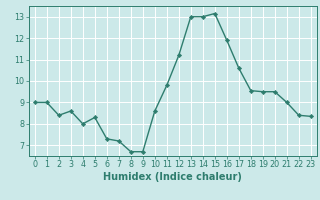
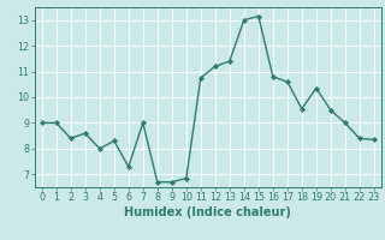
7: 7.20 -> 9.00
10: 8.60 -> 6.85
11: 9.80 -> 10.75
13: 13.00 -> 11.40
16: 11.90 -> 10.80
19: 9.50 -> 10.35
